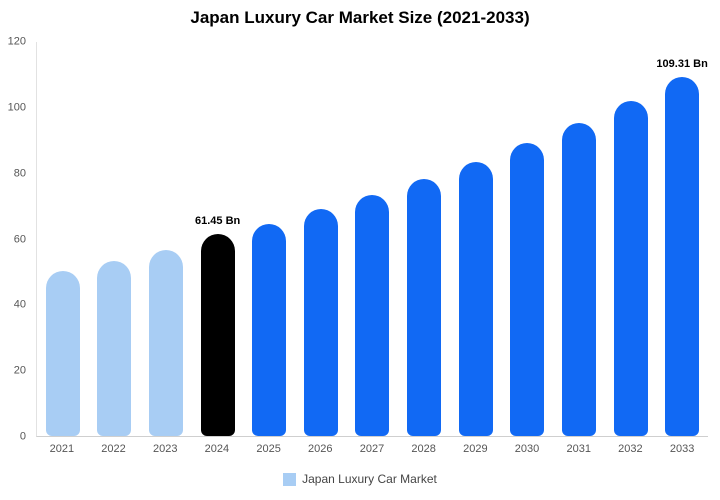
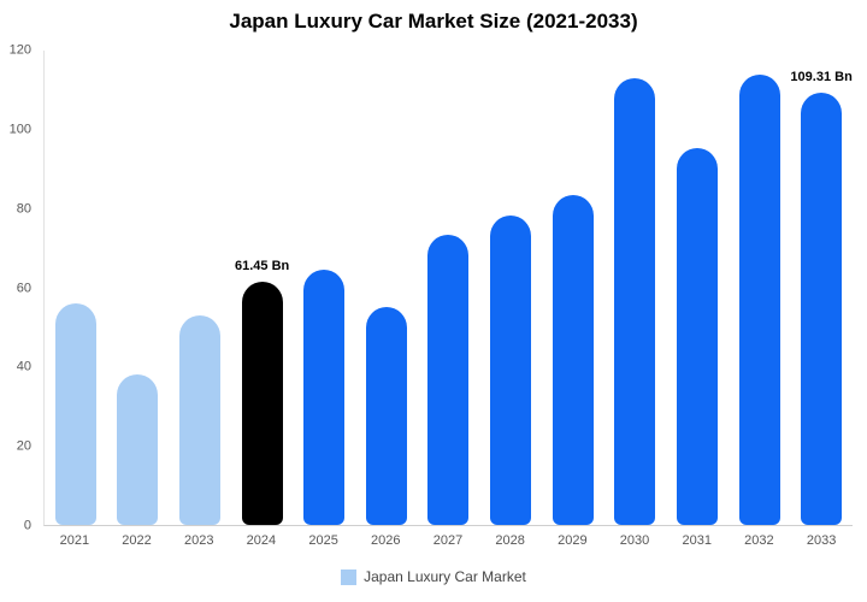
2021: 50 -> 56
2022: 53 -> 38
2023: 57 -> 53
2026: 69 -> 55
2030: 89 -> 113
2032: 102 -> 114
